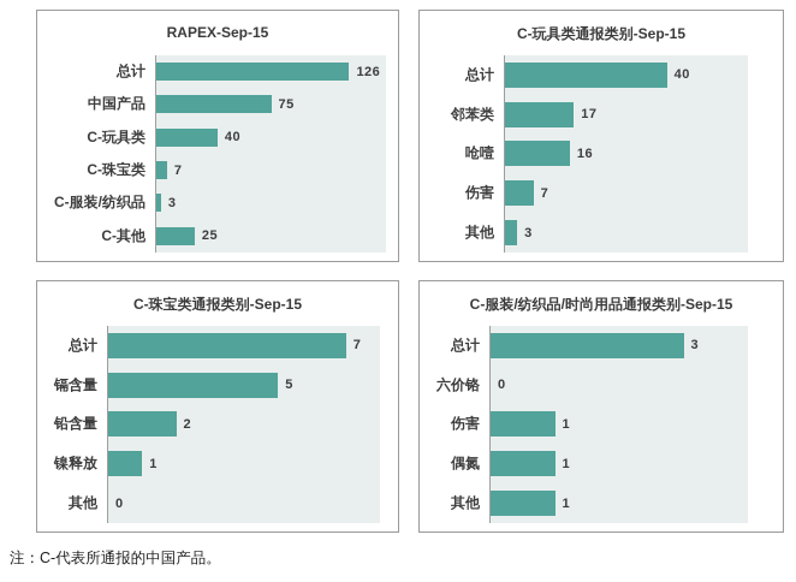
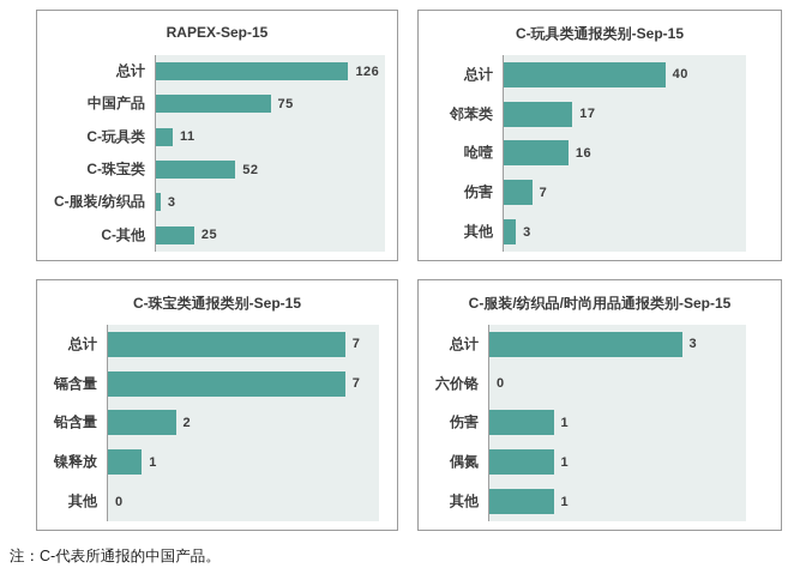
RAPEX-Sep-15/C-玩具类: 40 -> 11
RAPEX-Sep-15/C-珠宝类: 7 -> 52
C-珠宝类通报类别-Sep-15/镉含量: 5 -> 7
